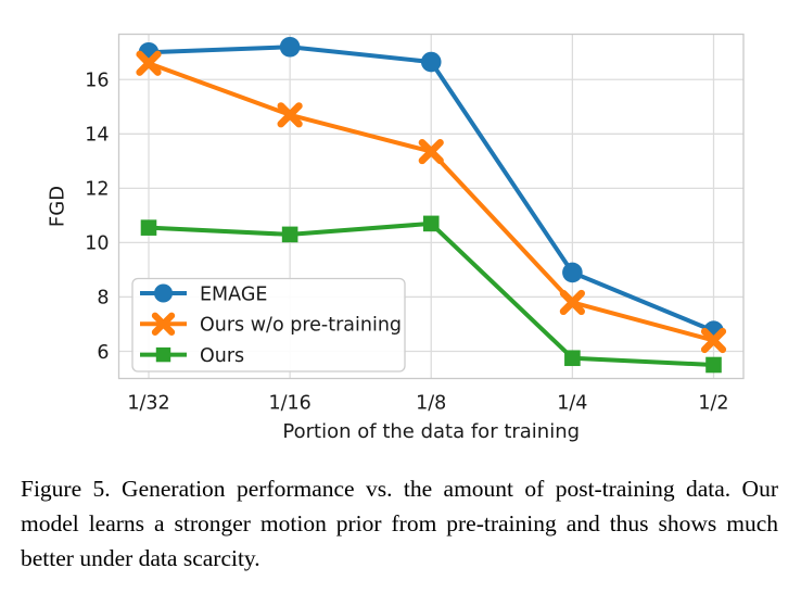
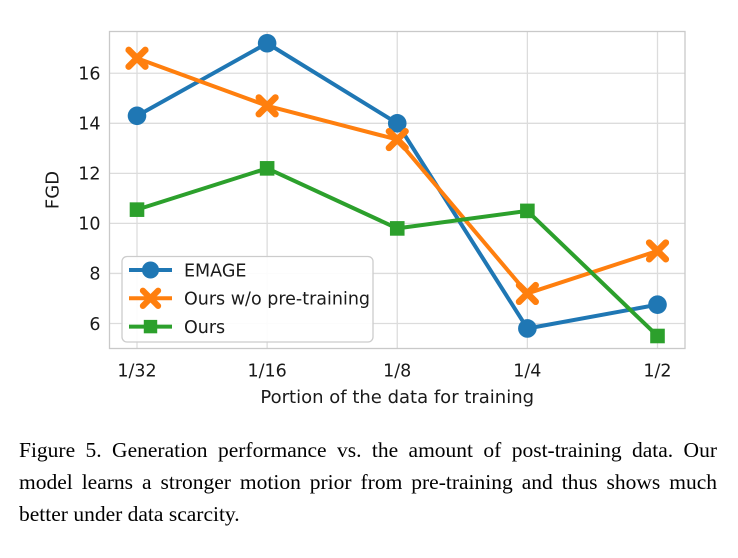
EMAGE/1/32: 17.0 -> 14.3
Ours/1/16: 10.3 -> 12.2
EMAGE/1/8: 16.6 -> 14.0
Ours/1/8: 10.7 -> 9.8
EMAGE/1/4: 8.9 -> 5.8
Ours w/o pre-training/1/4: 7.8 -> 7.2
Ours/1/4: 5.8 -> 10.5
Ours w/o pre-training/1/2: 6.4 -> 8.9
